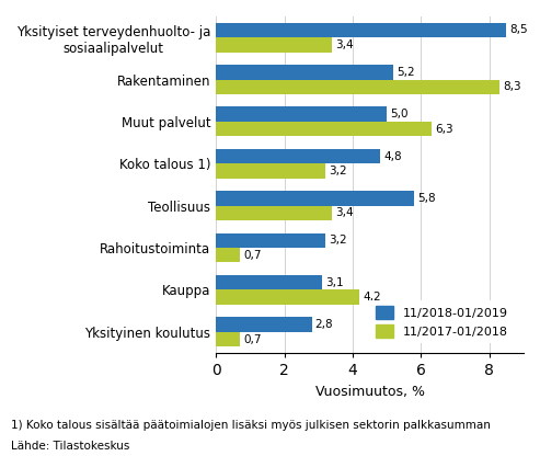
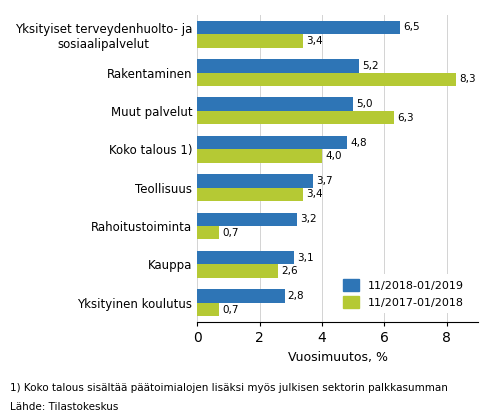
11/2018-01/2019/Yksityiset terveydenhuolto- ja sosiaalipalvelut: 8,5 -> 6,5
11/2017-01/2018/Koko talous 1): 3,2 -> 4,0
11/2018-01/2019/Teollisuus: 5,8 -> 3,7
11/2017-01/2018/Kauppa: 4,2 -> 2,6
